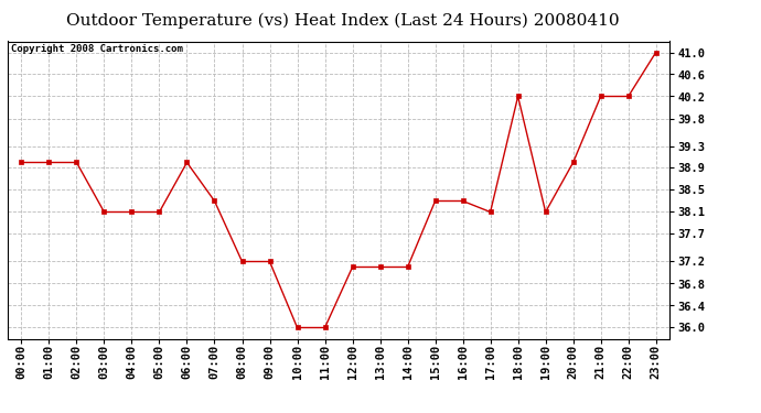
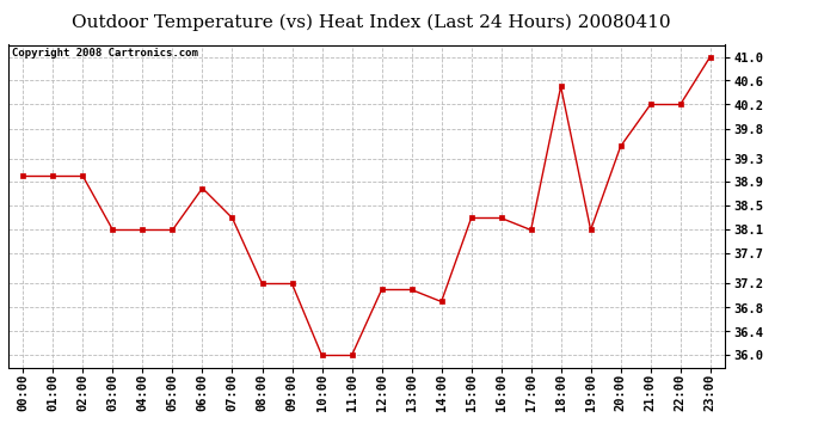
06:00: 39.0 -> 38.8
14:00: 37.1 -> 36.9
18:00: 40.2 -> 40.5
20:00: 39.0 -> 39.5
